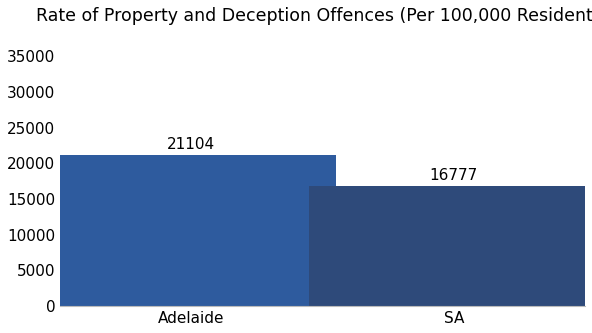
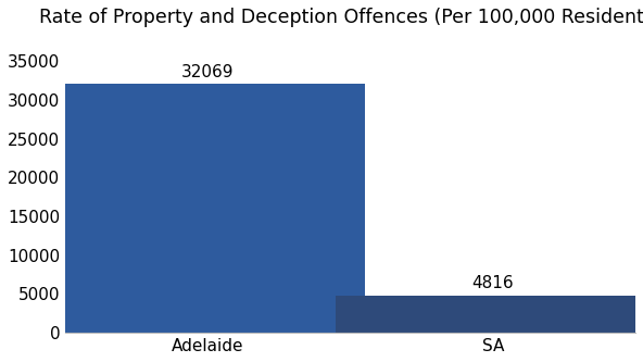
Adelaide: 21104 -> 32069
SA: 16777 -> 4816
